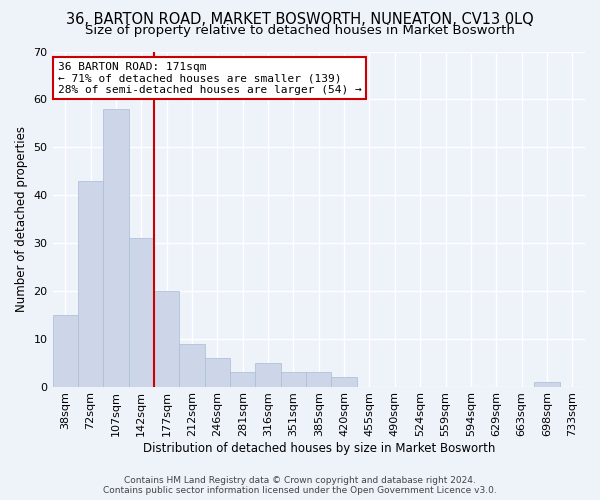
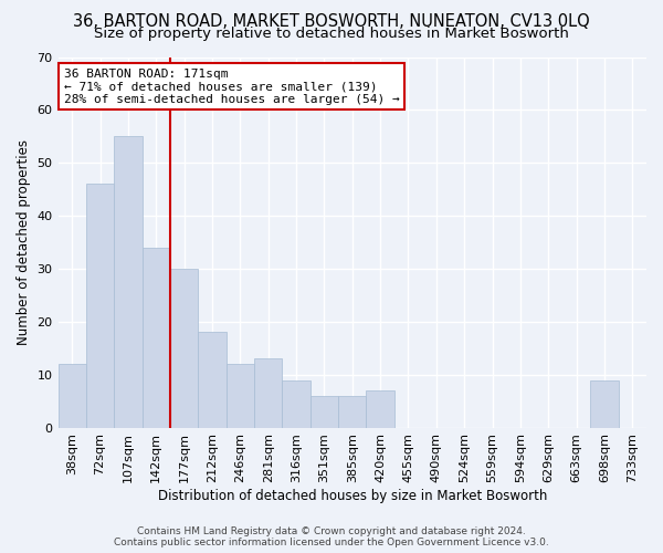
38sqm: 15 -> 12
72sqm: 43 -> 46
107sqm: 58 -> 55
142sqm: 31 -> 34
177sqm: 20 -> 30
212sqm: 9 -> 18
246sqm: 6 -> 12
281sqm: 3 -> 13
316sqm: 5 -> 9
351sqm: 3 -> 6
385sqm: 3 -> 6
420sqm: 2 -> 7
698sqm: 1 -> 9
